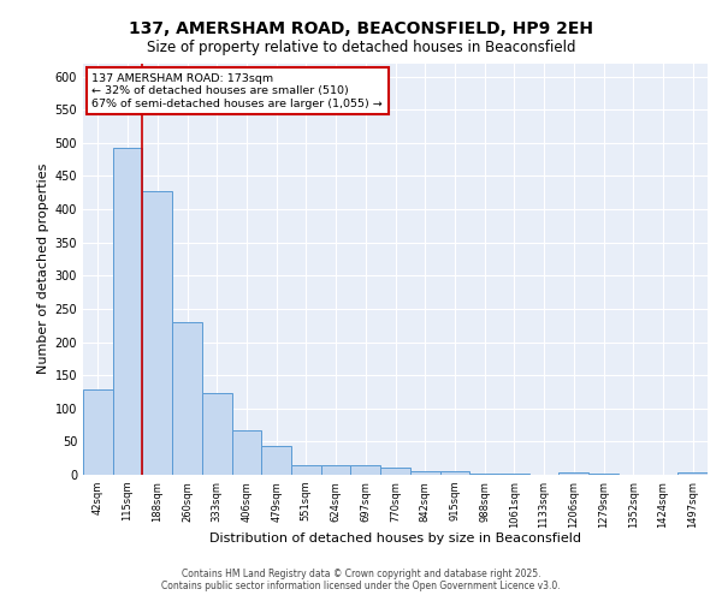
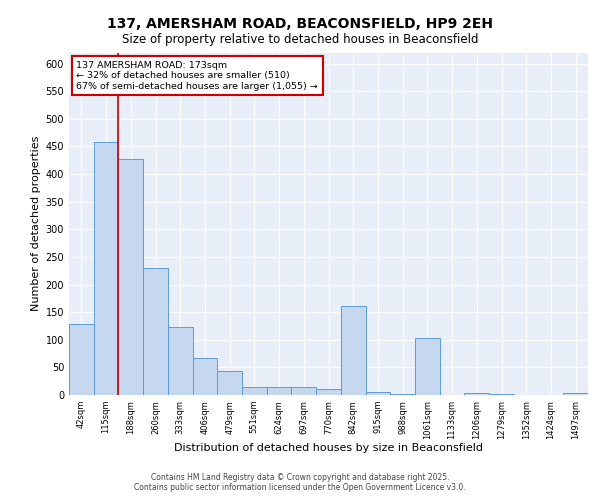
115sqm: 493 -> 458
842sqm: 6 -> 162
1061sqm: 1 -> 104
